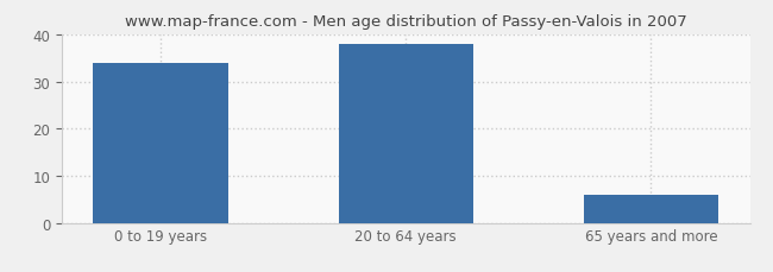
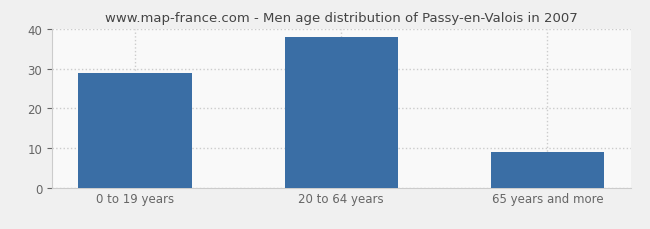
0 to 19 years: 34 -> 29
65 years and more: 6 -> 9
